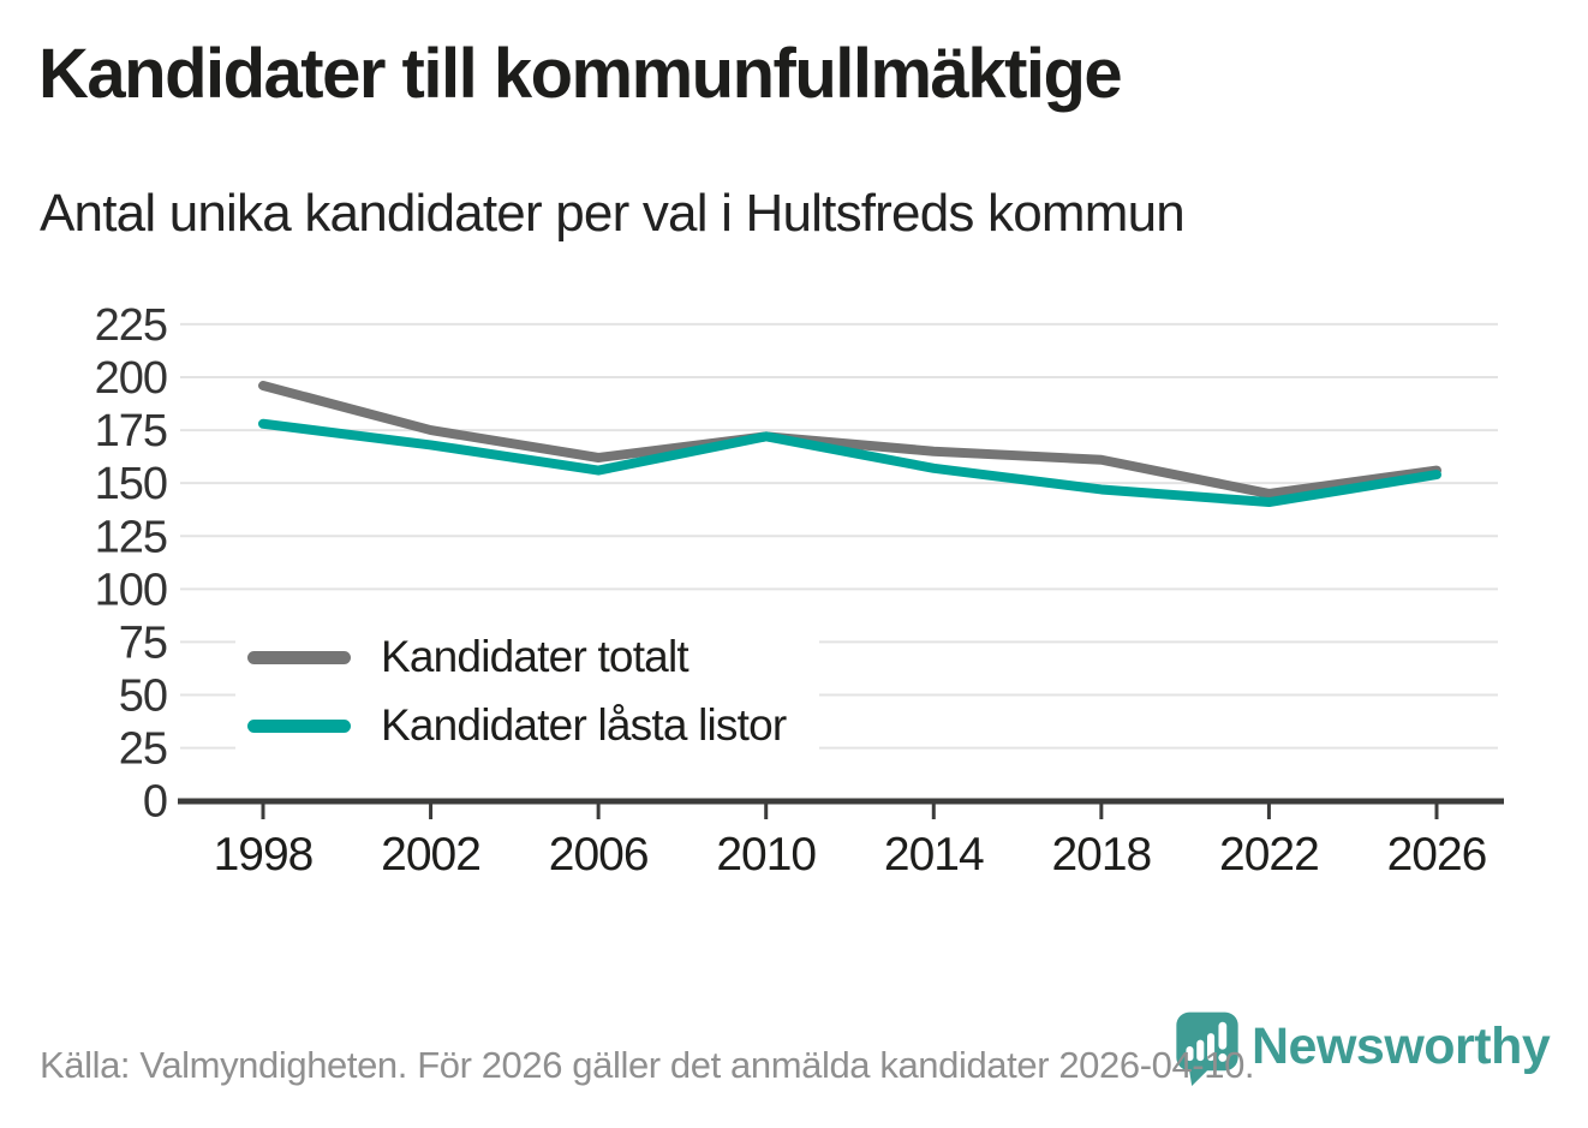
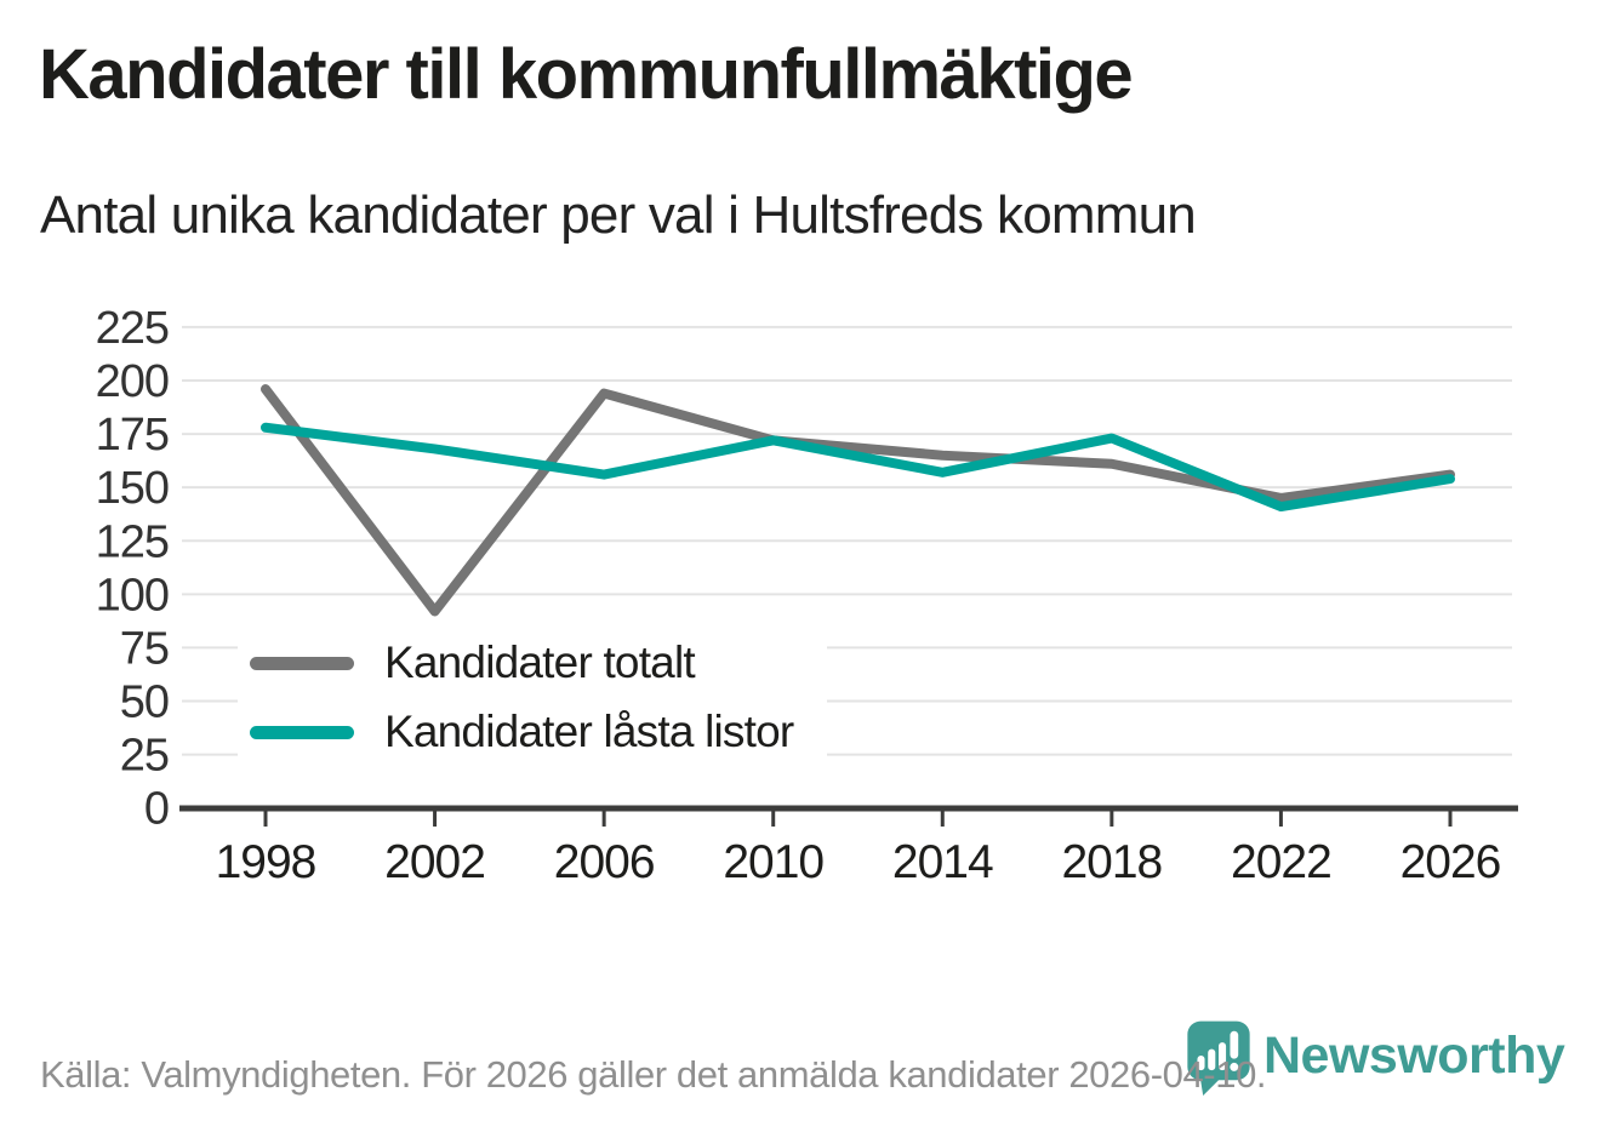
Kandidater totalt/2002: 175 -> 92
Kandidater totalt/2006: 162 -> 194
Kandidater låsta listor/2018: 147 -> 173
